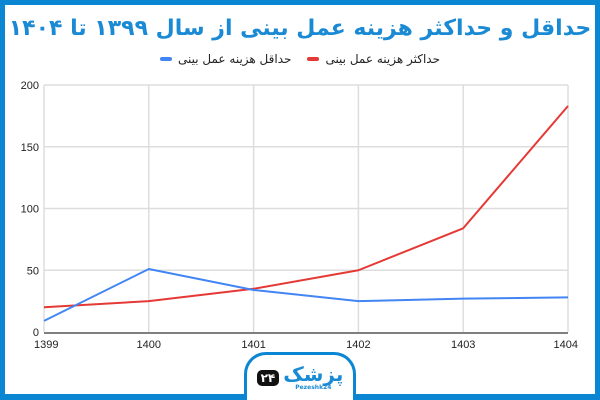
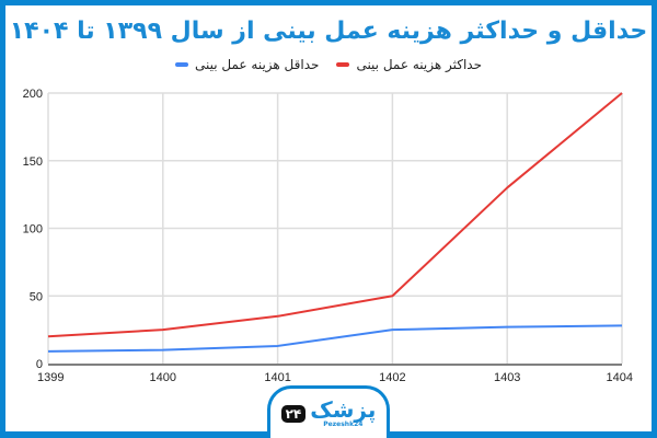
حداقل هزینه عمل بینی/1400: 51 -> 10
حداقل هزینه عمل بینی/1401: 34 -> 13
حداکثر هزینه عمل بینی/1403: 84 -> 130
حداکثر هزینه عمل بینی/1404: 183 -> 200
